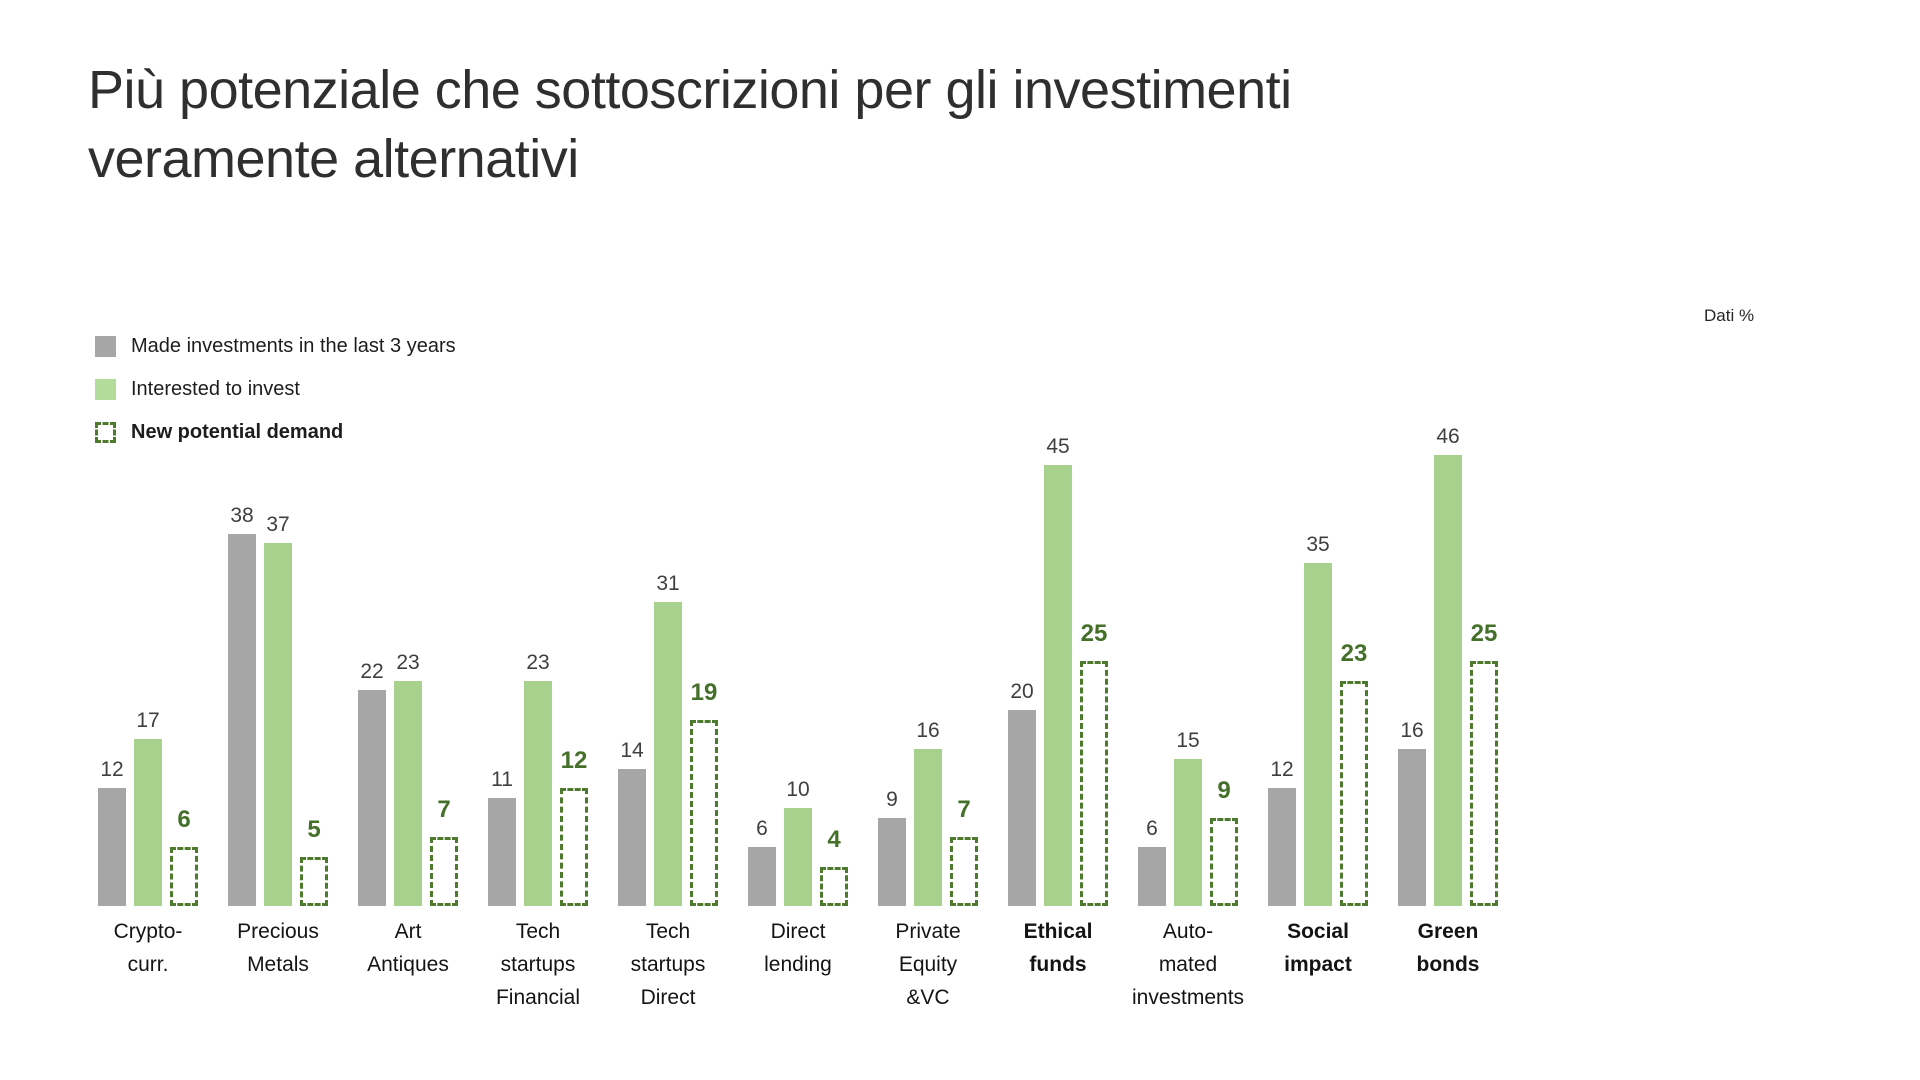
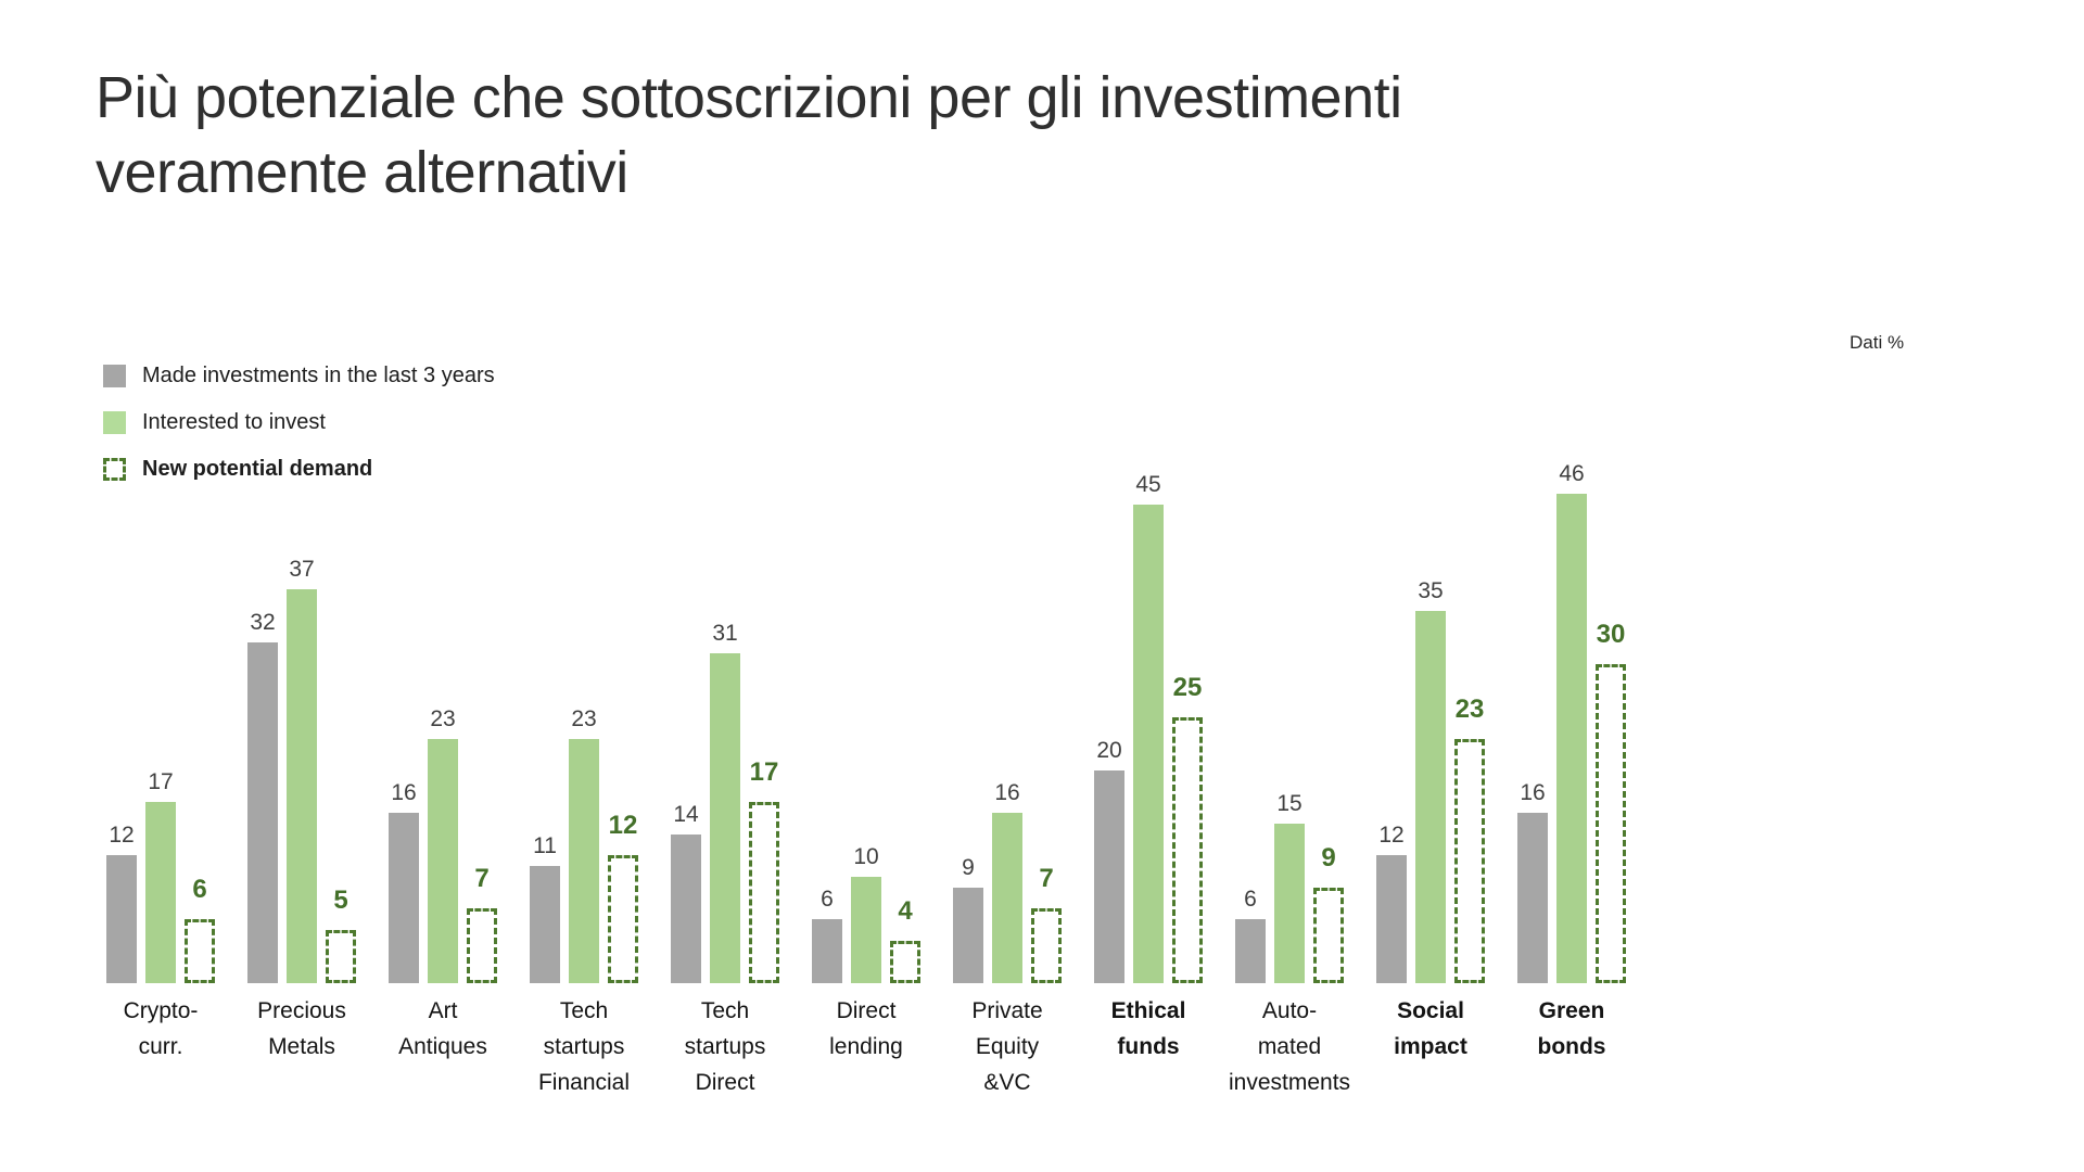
Made investments in the last 3 years/Precious Metals: 38 -> 32
Made investments in the last 3 years/Art Antiques: 22 -> 16
New potential demand/Tech startups Direct: 19 -> 17
New potential demand/Green bonds: 25 -> 30
